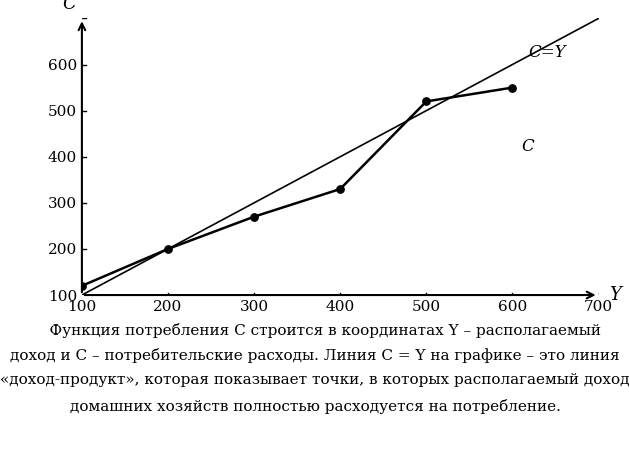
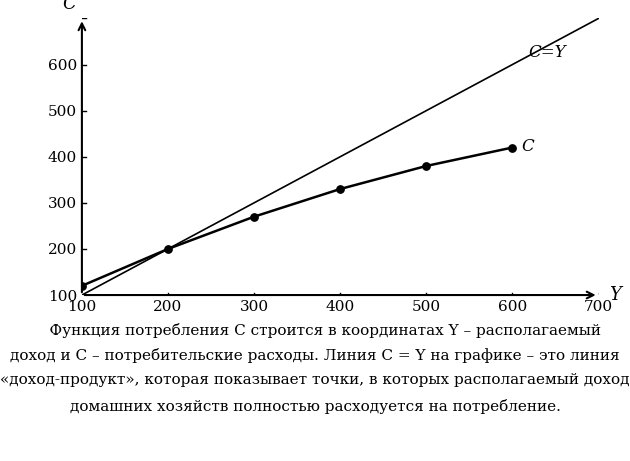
500: 520 -> 380
600: 550 -> 420
